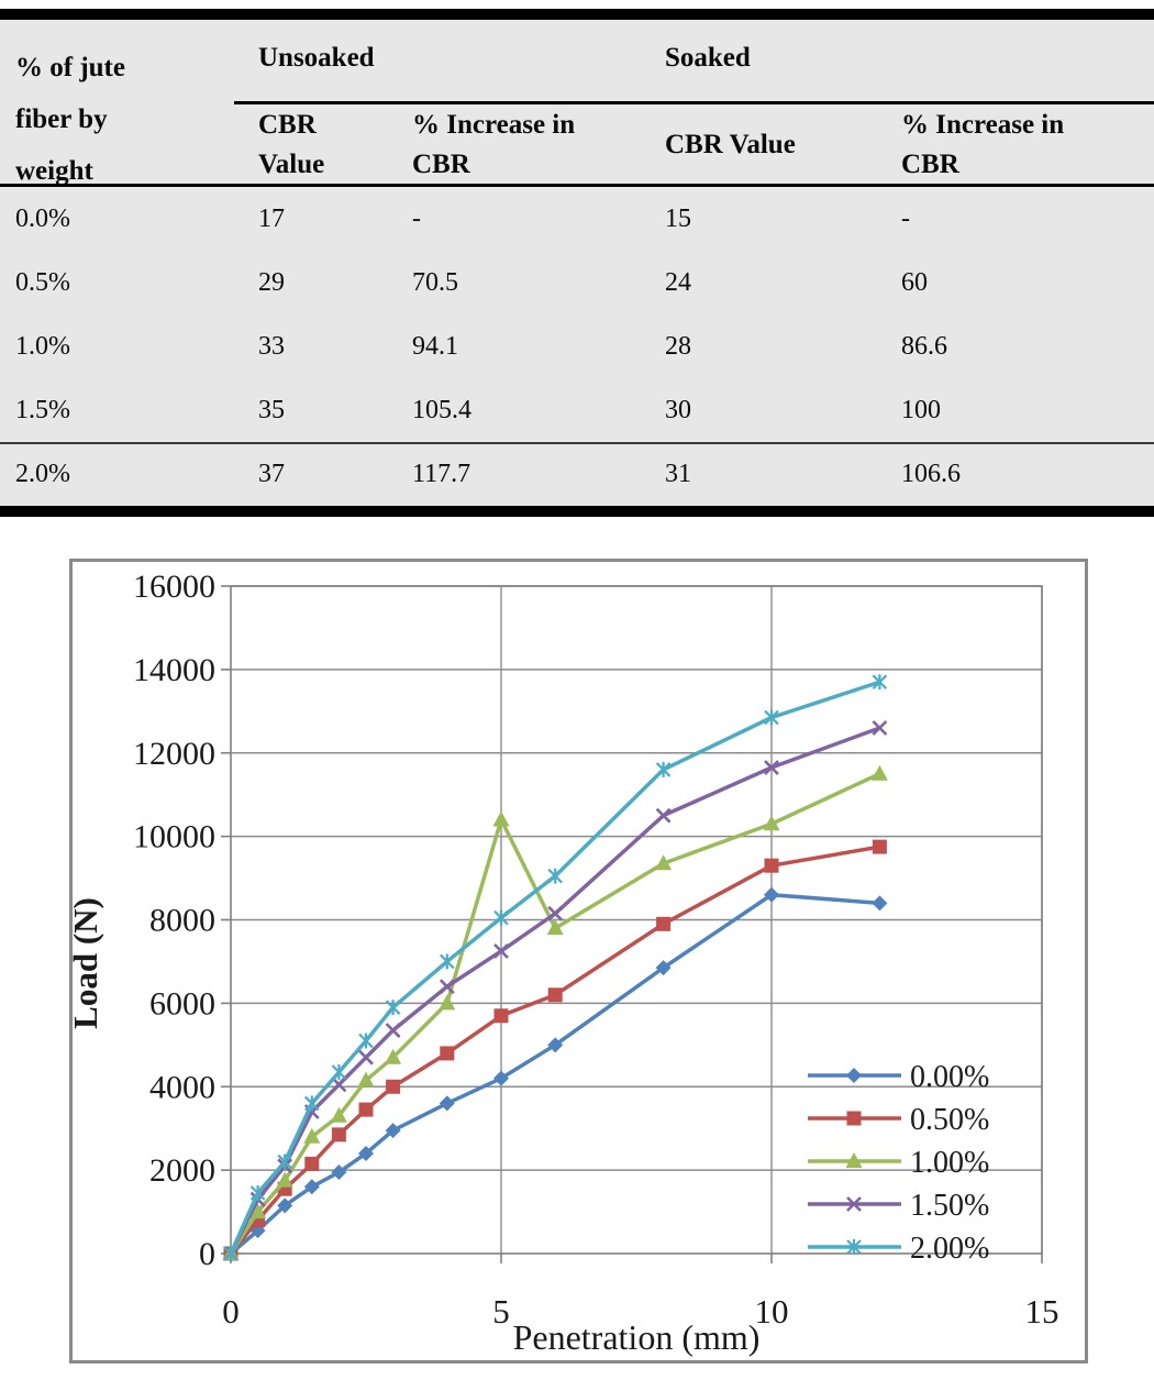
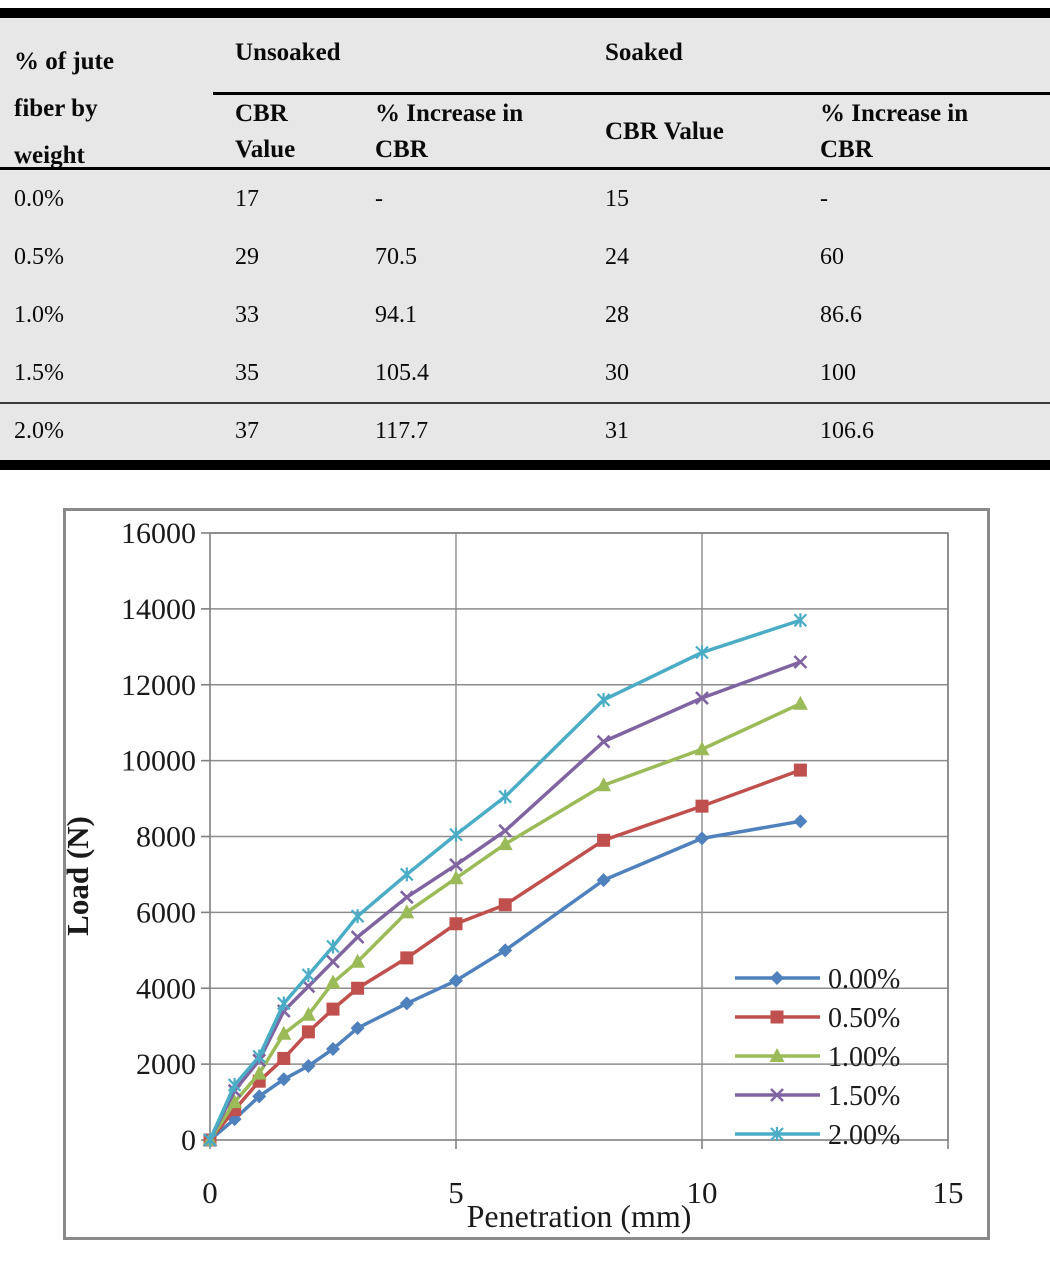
1.00%/5: 10400 -> 6900
0.00%/10: 8600 -> 8000
0.50%/10: 9300 -> 8800
